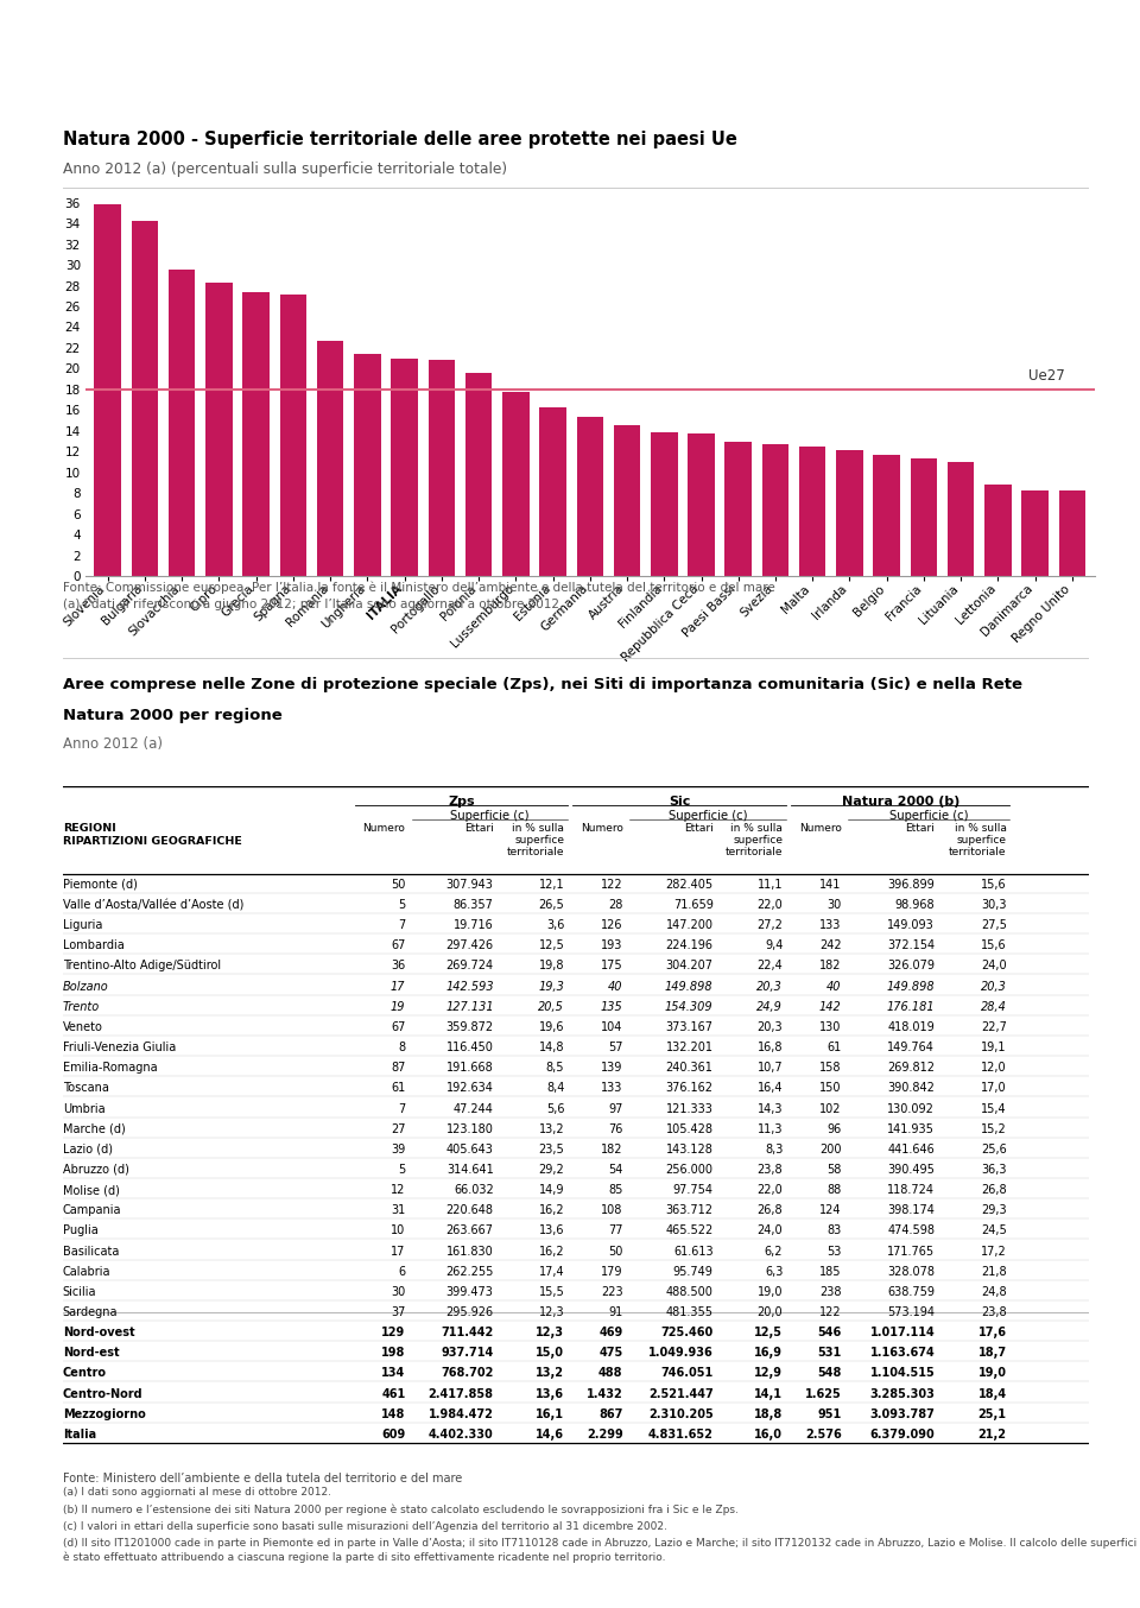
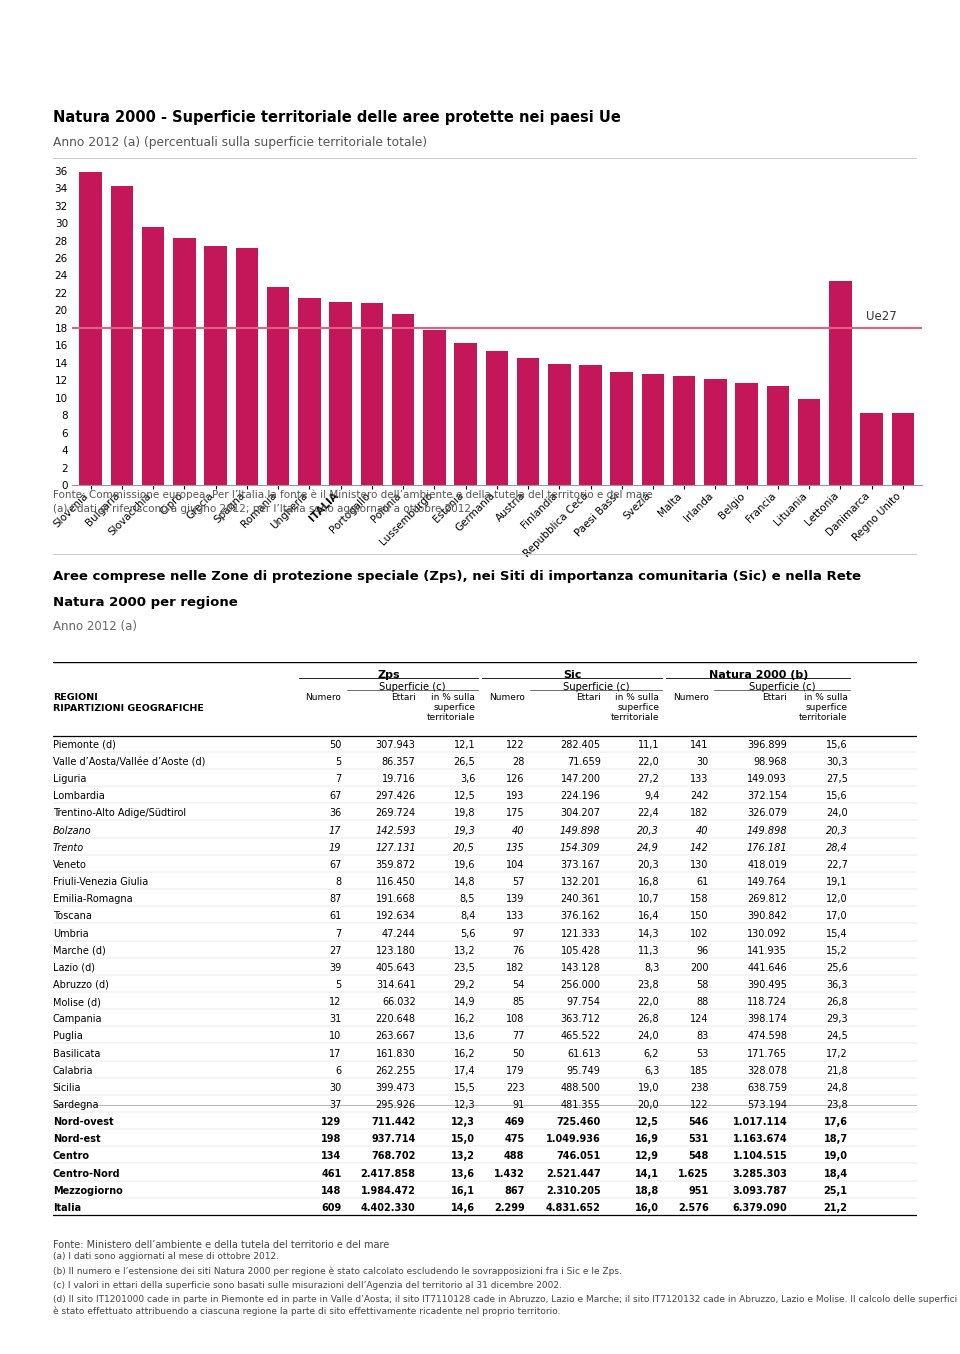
Lituania: 11.0 -> 9.8
Lettonia: 8.8 -> 23.4
